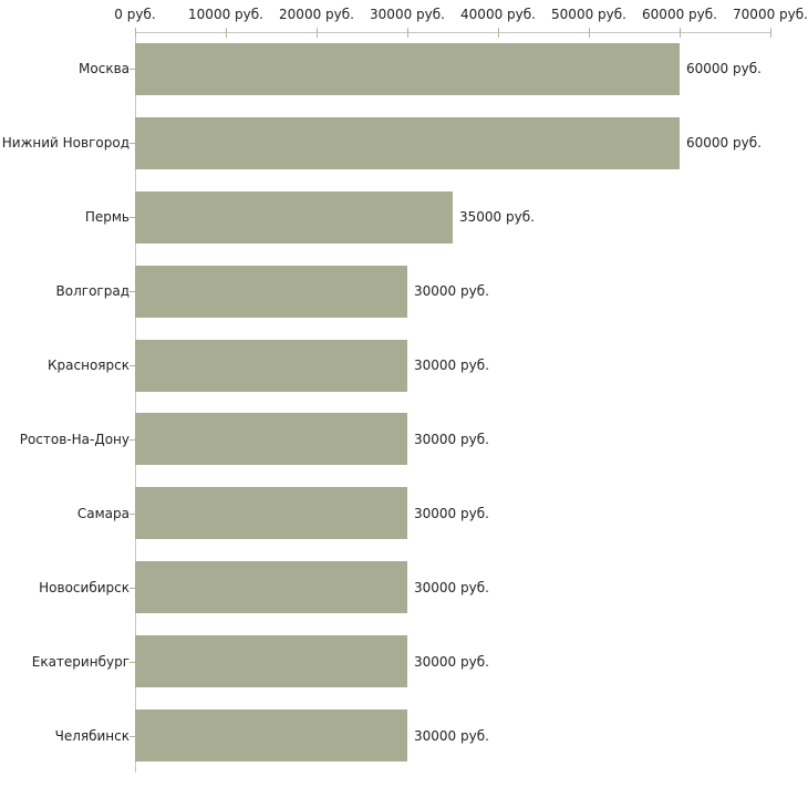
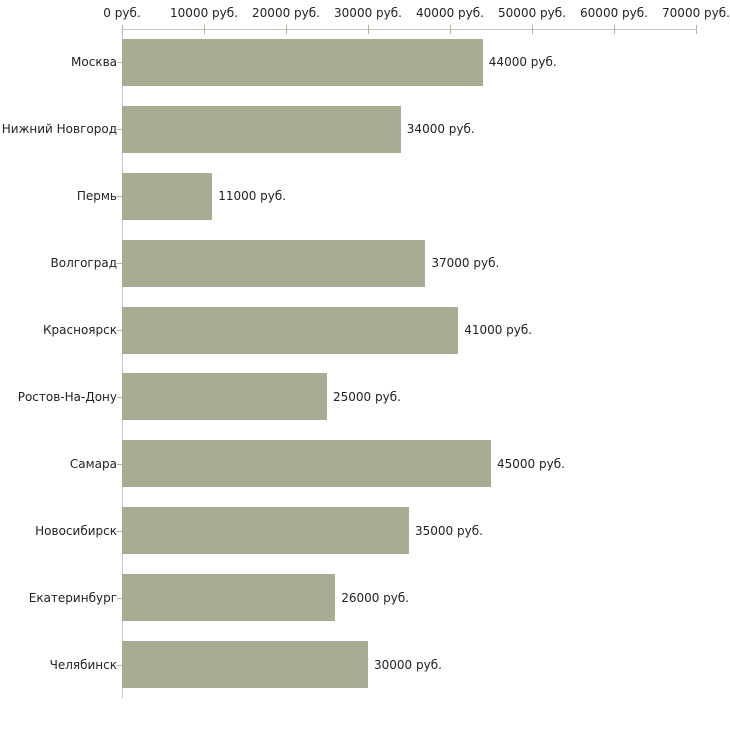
Москва: 60000 -> 44000
Нижний Новгород: 60000 -> 34000
Пермь: 35000 -> 11000
Волгоград: 30000 -> 37000
Красноярск: 30000 -> 41000
Ростов-На-Дону: 30000 -> 25000
Самара: 30000 -> 45000
Новосибирск: 30000 -> 35000
Екатеринбург: 30000 -> 26000
